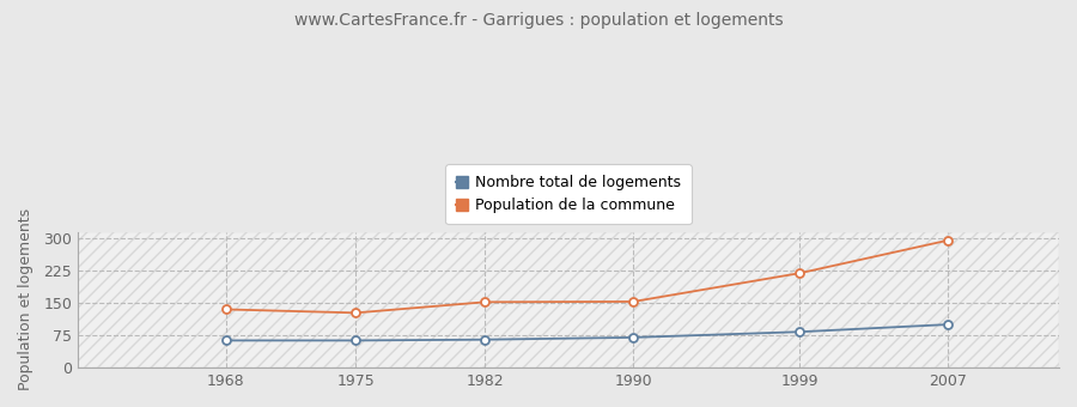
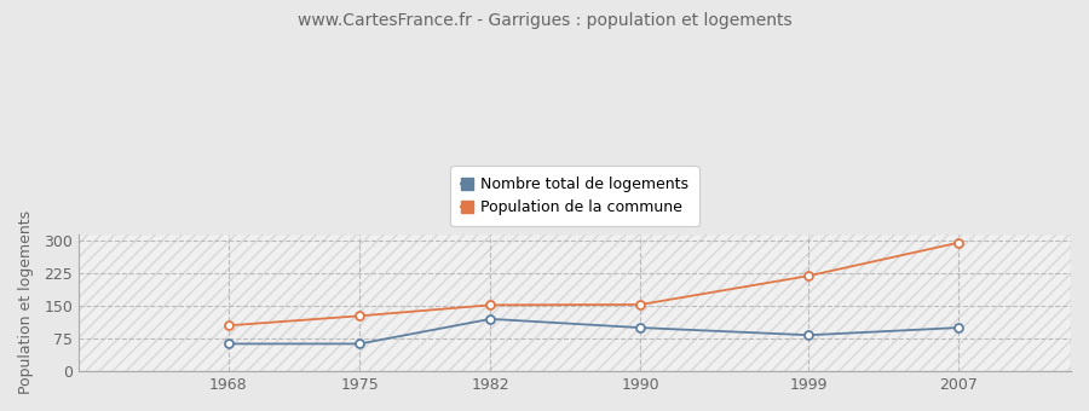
Population de la commune/1968: 135 -> 105
Nombre total de logements/1982: 65 -> 120
Nombre total de logements/1990: 70 -> 100
